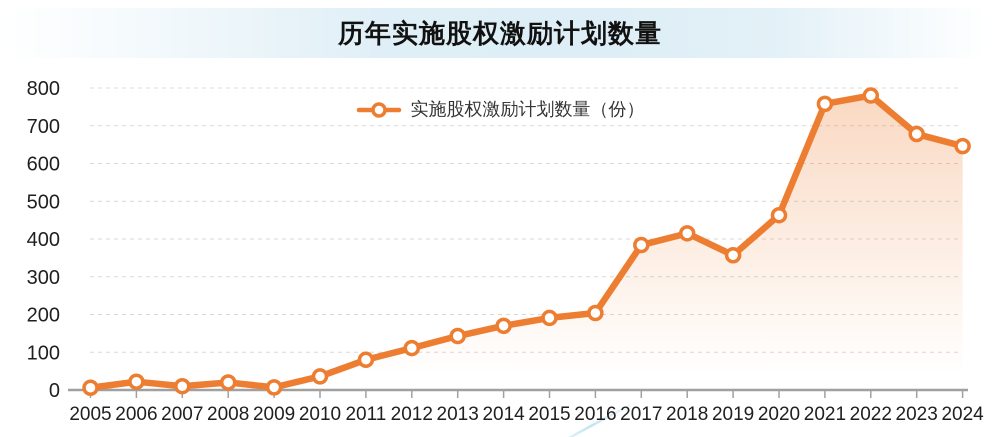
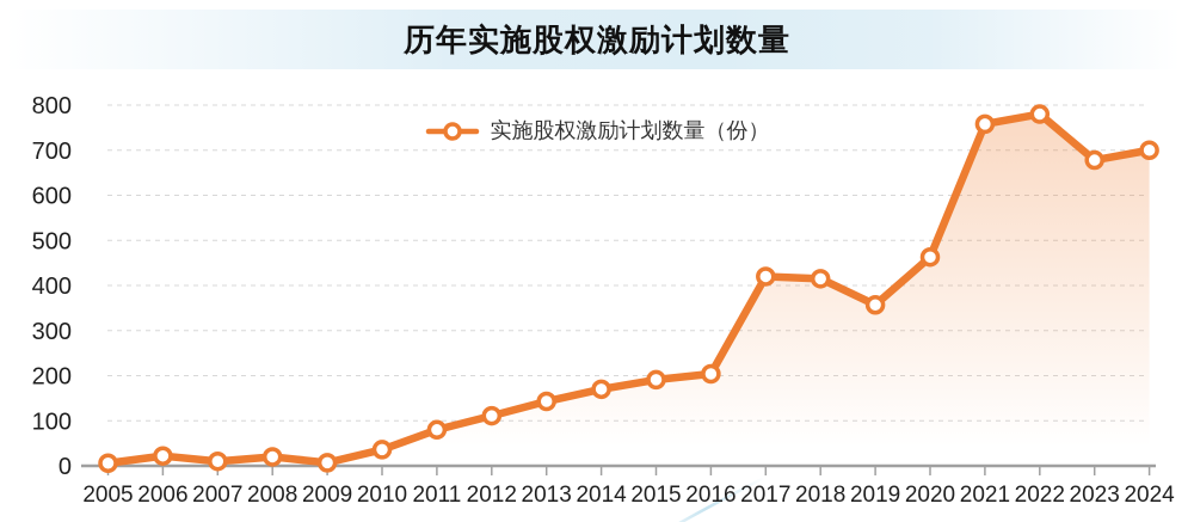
2017: 380 -> 420
2024: 650 -> 700
